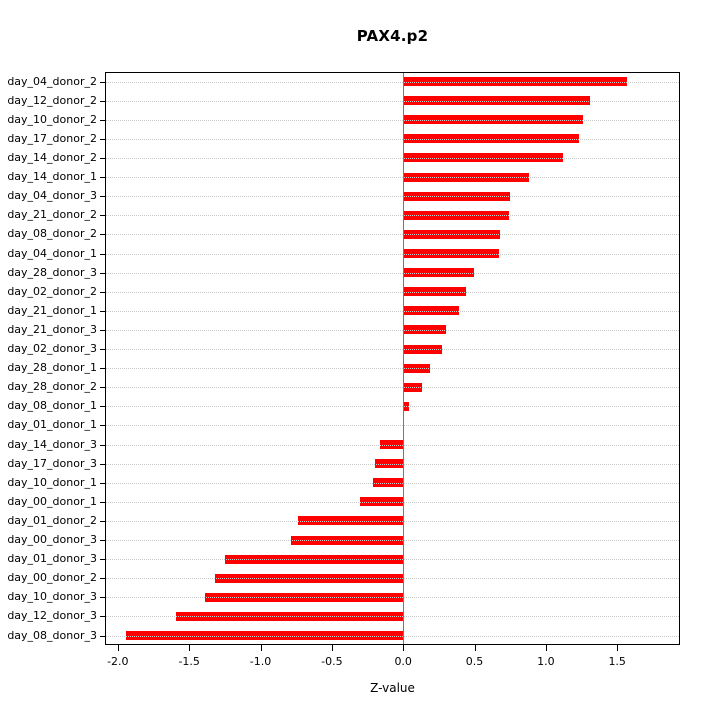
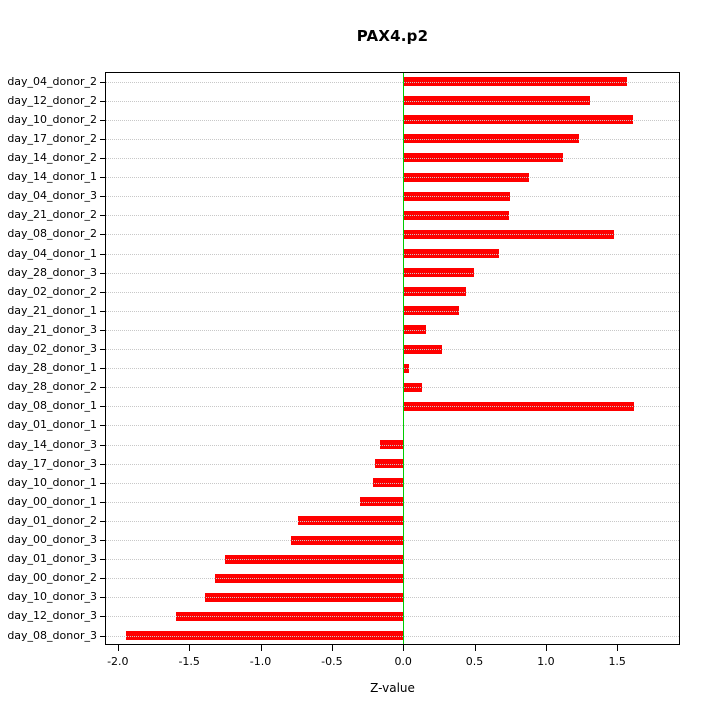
day_10_donor_2: 1.26 -> 1.61
day_08_donor_2: 0.68 -> 1.48
day_21_donor_3: 0.30 -> 0.16
day_28_donor_1: 0.19 -> 0.04
day_08_donor_1: 0.04 -> 1.62
